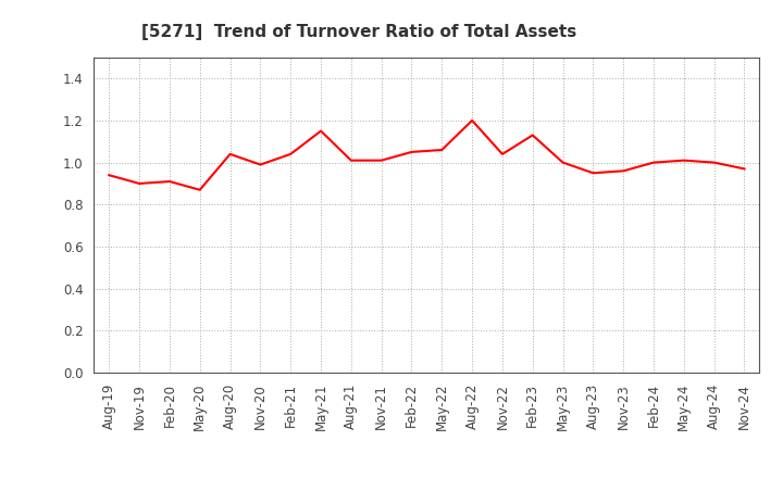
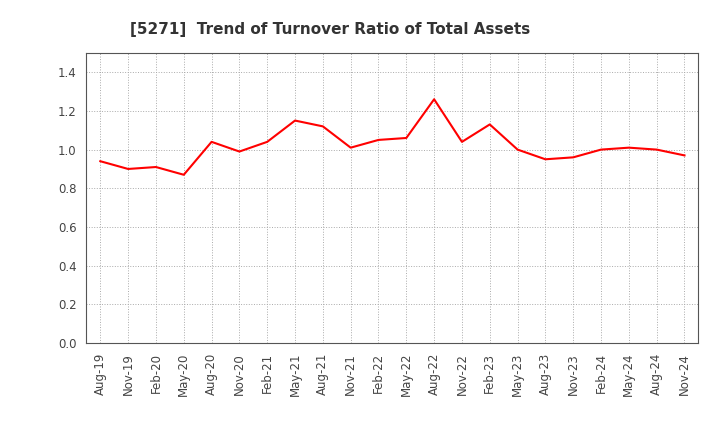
Aug-21: 1.01 -> 1.12
Aug-22: 1.20 -> 1.26
